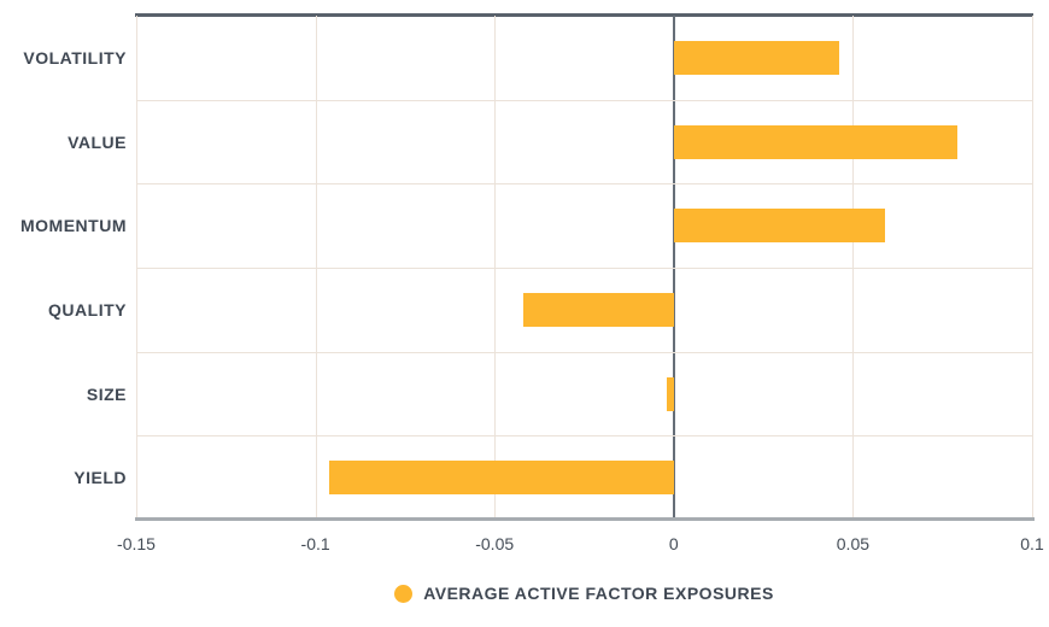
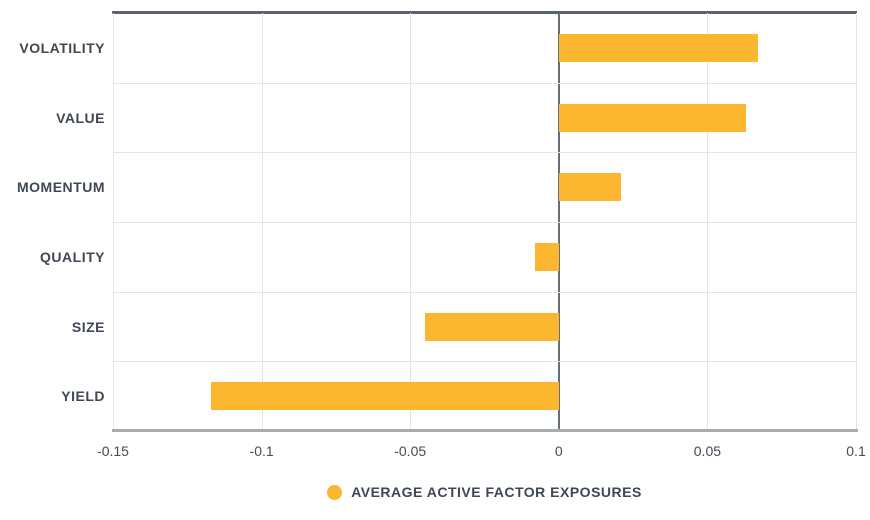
VOLATILITY: 0.046 -> 0.067
VALUE: 0.079 -> 0.063
MOMENTUM: 0.059 -> 0.021
QUALITY: -0.042 -> -0.008
SIZE: -0.002 -> -0.045
YIELD: -0.096 -> -0.117
